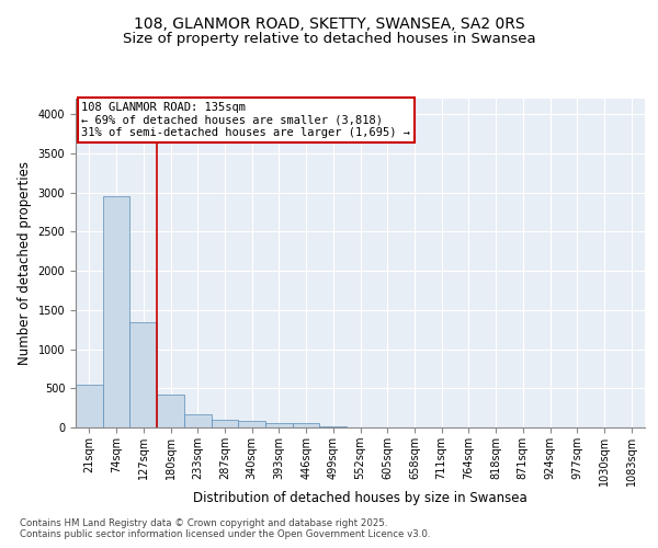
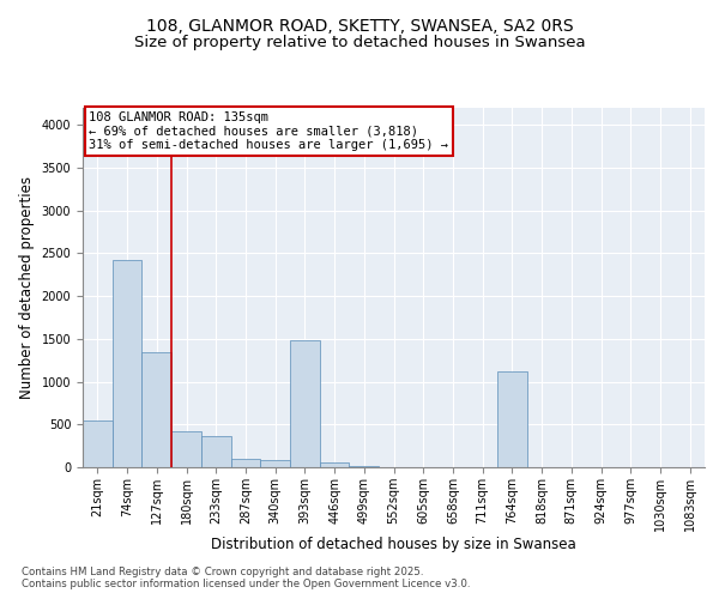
74sqm: 2950 -> 2420
233sqm: 170 -> 360
393sqm: 60 -> 1480
764sqm: 0 -> 1120
